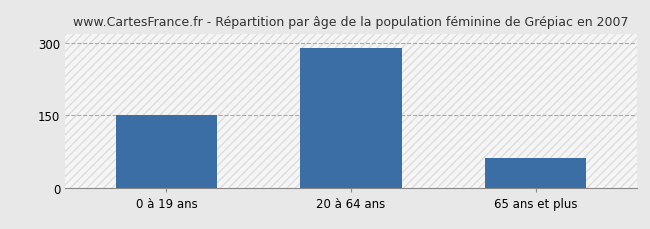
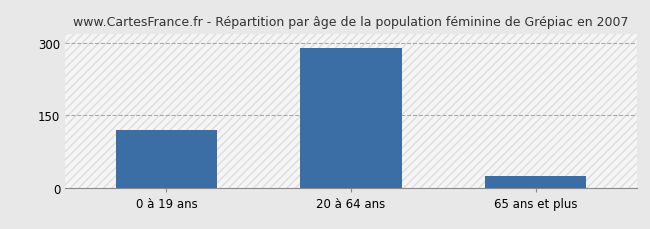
0 à 19 ans: 150 -> 120
65 ans et plus: 62 -> 25
